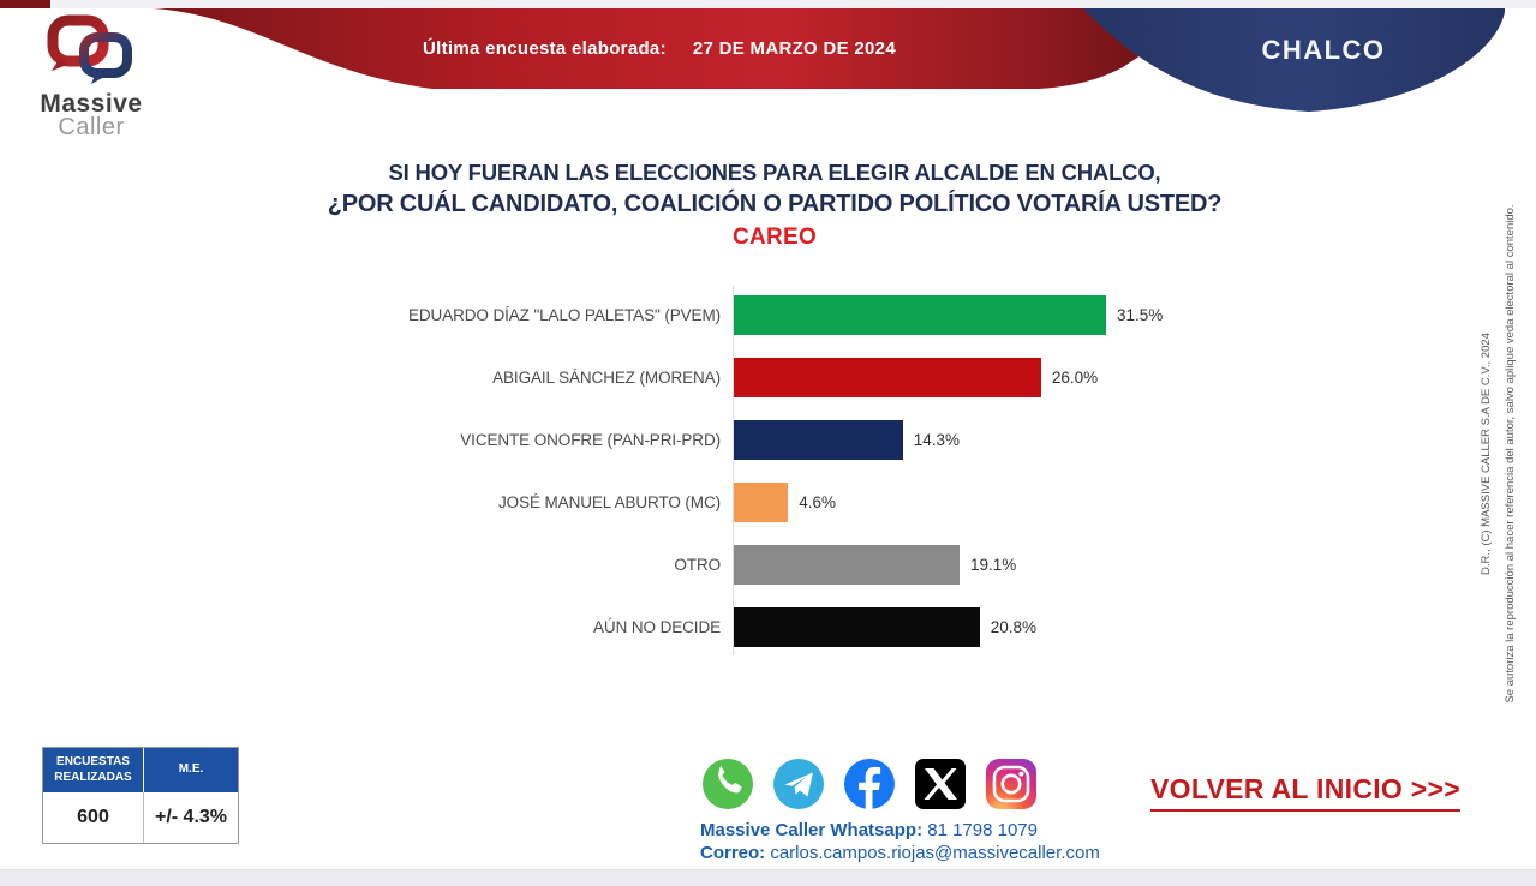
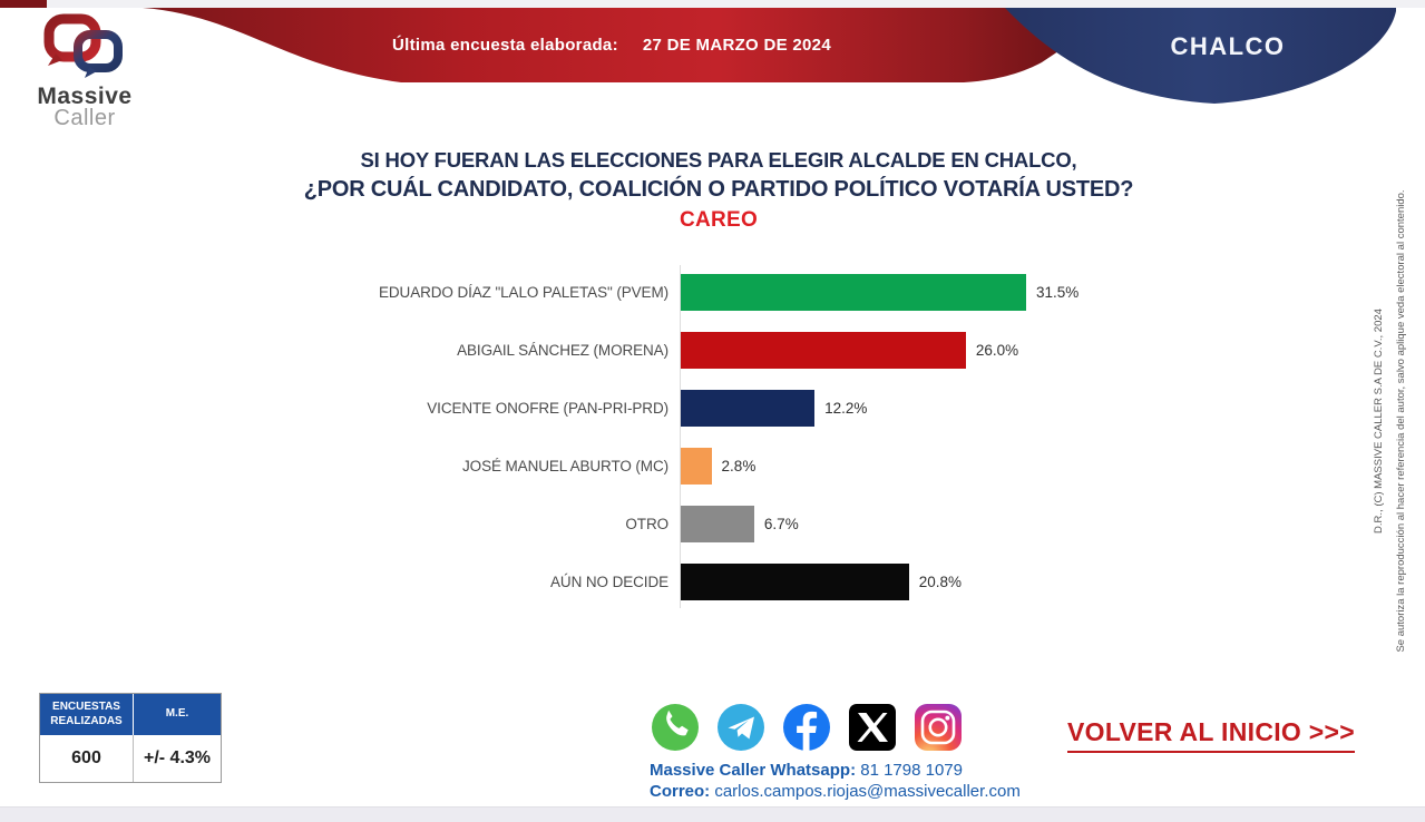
VICENTE ONOFRE (PAN-PRI-PRD): 14.3% -> 12.2%
JOSÉ MANUEL ABURTO (MC): 4.6% -> 2.8%
OTRO: 19.1% -> 6.7%
